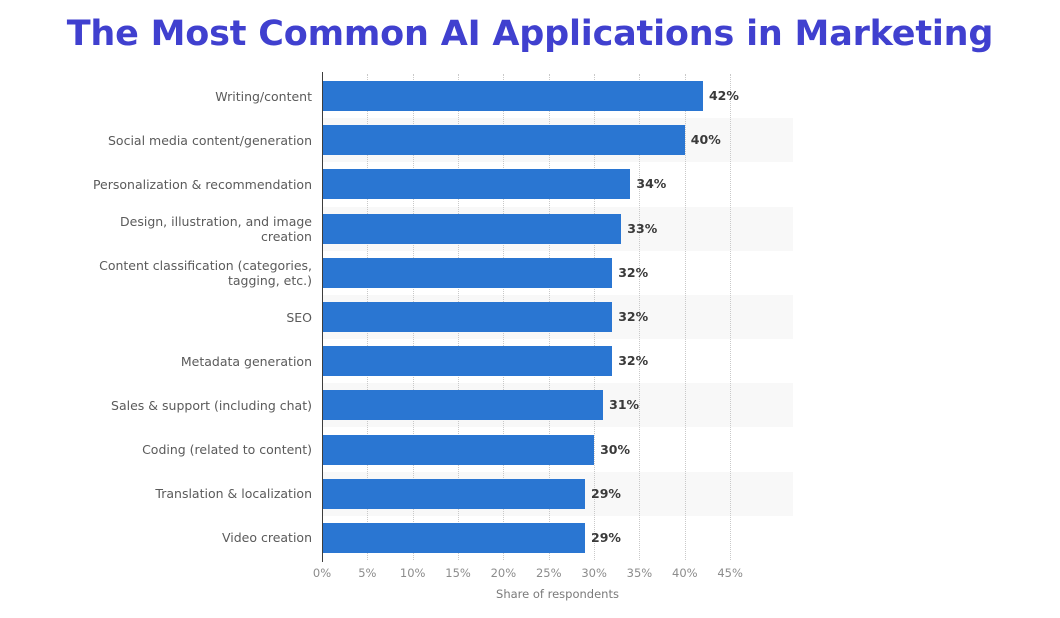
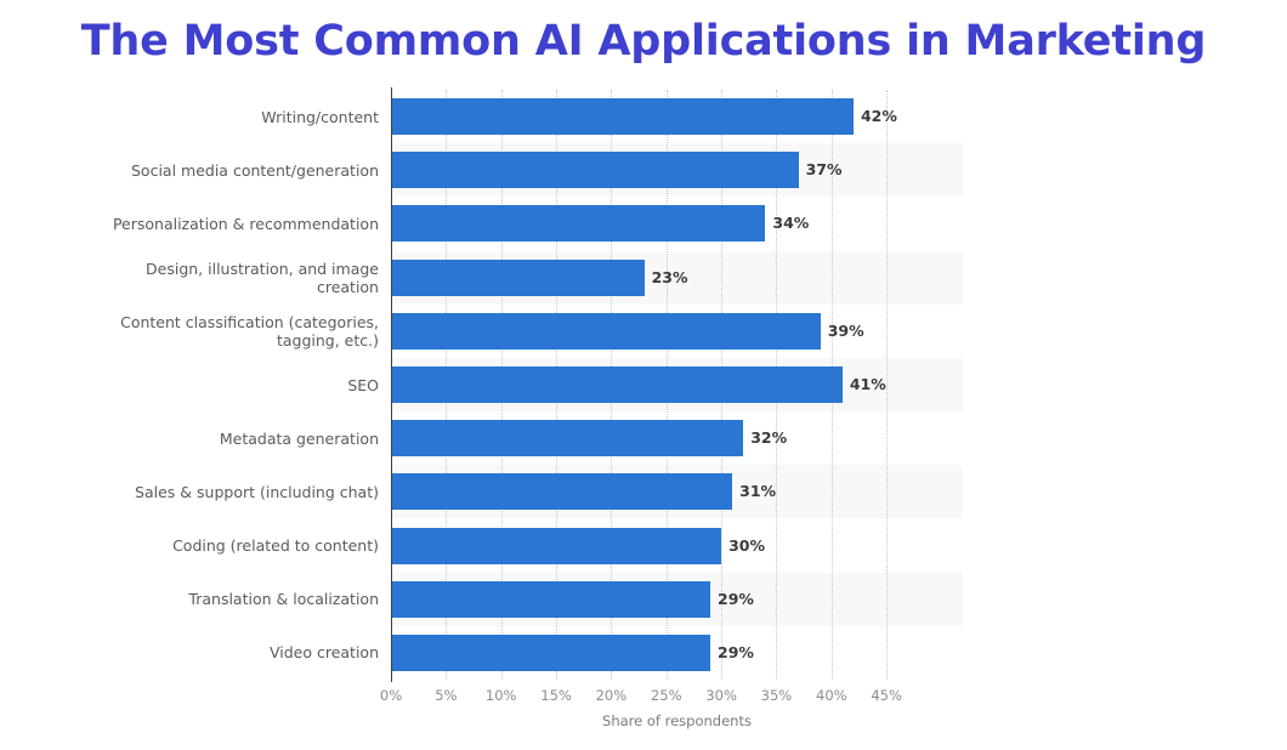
Social media content/generation: 40% -> 37%
Design, illustration, and image creation: 33% -> 23%
Content classification (categories, tagging, etc.): 32% -> 39%
SEO: 32% -> 41%
